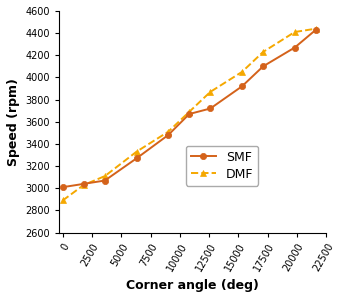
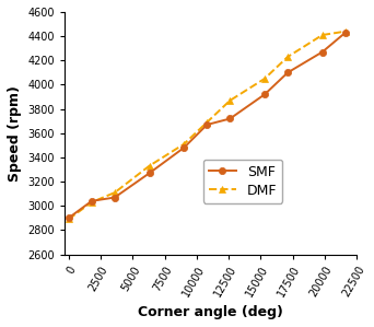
SMF/0: 3010 -> 2900
